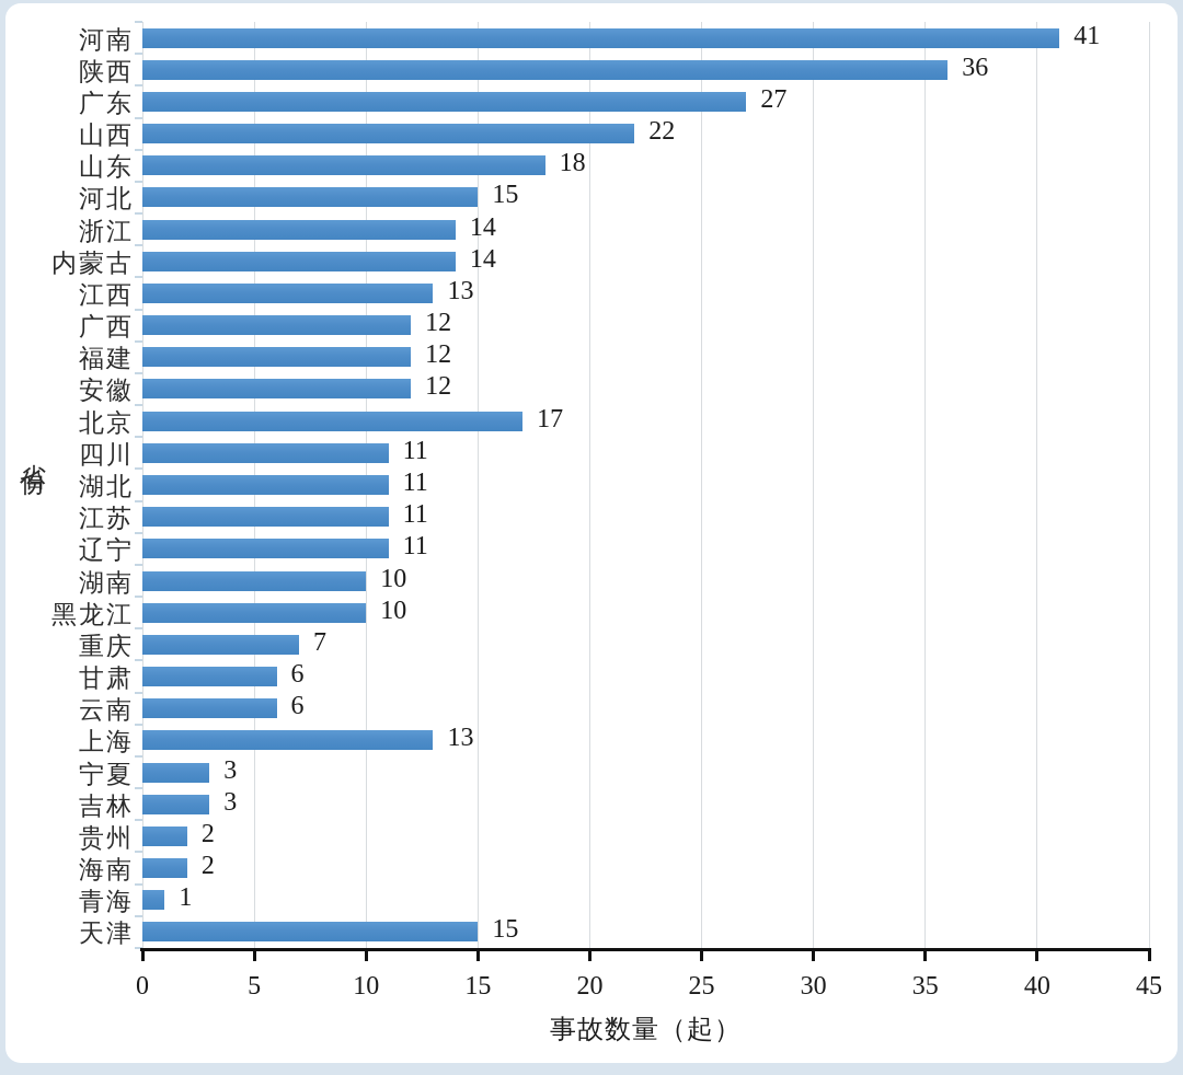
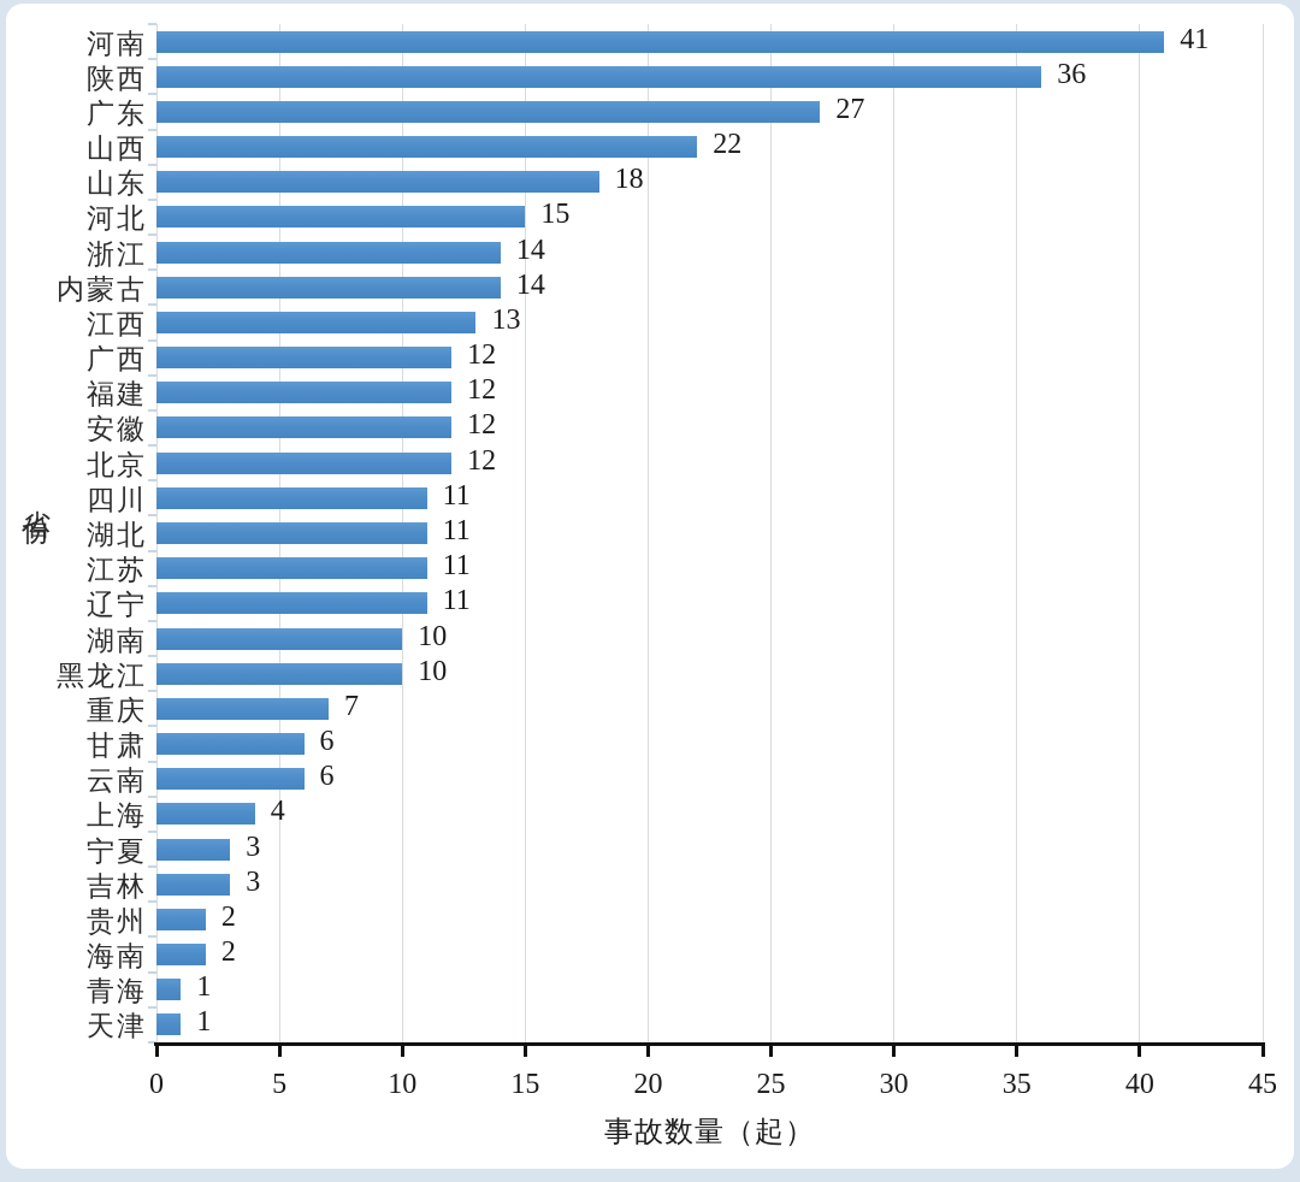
北京: 17 -> 12
上海: 13 -> 4
天津: 15 -> 1
